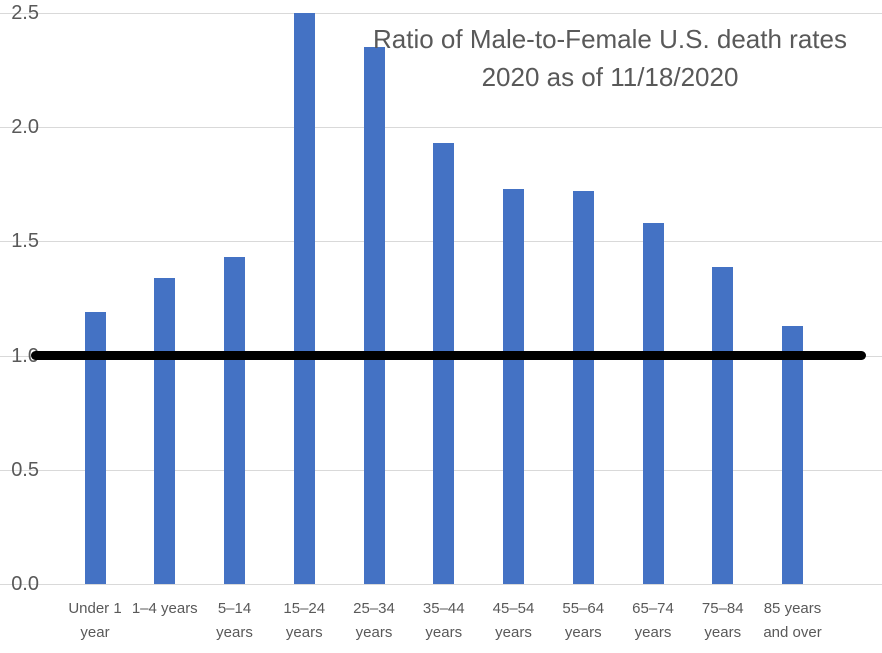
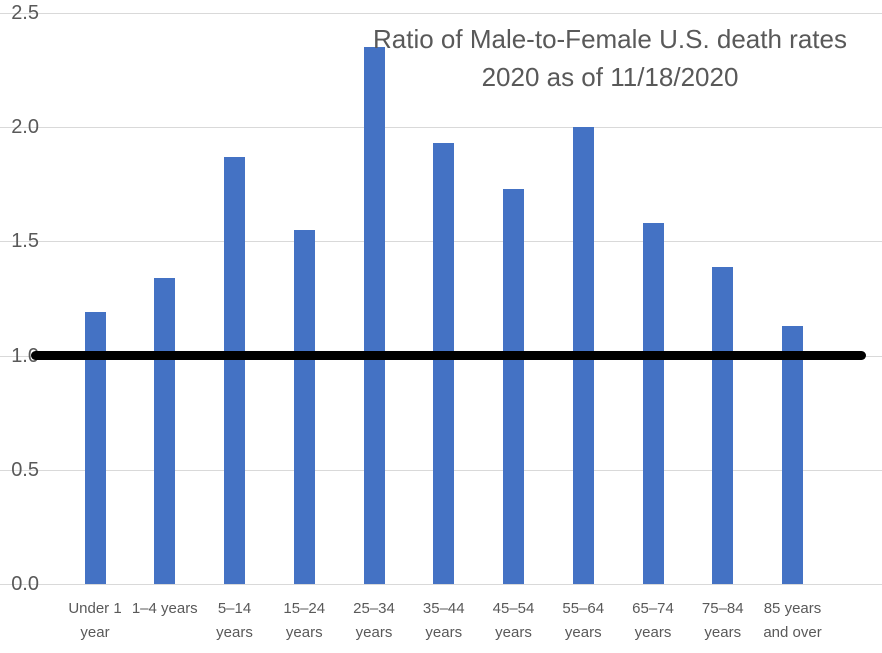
5–14 years: 1.43 -> 1.87
15–24 years: 2.50 -> 1.55
55–64 years: 1.72 -> 2.00
